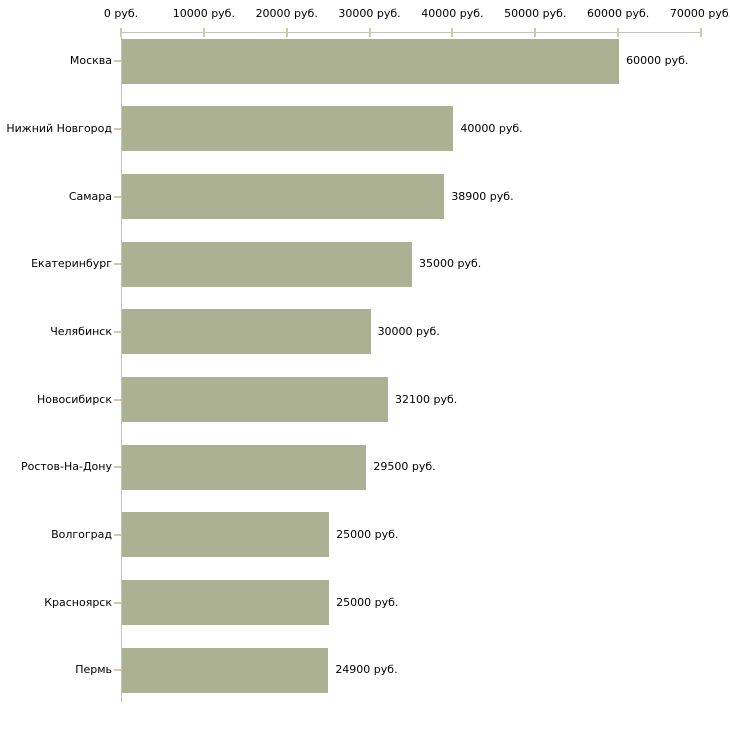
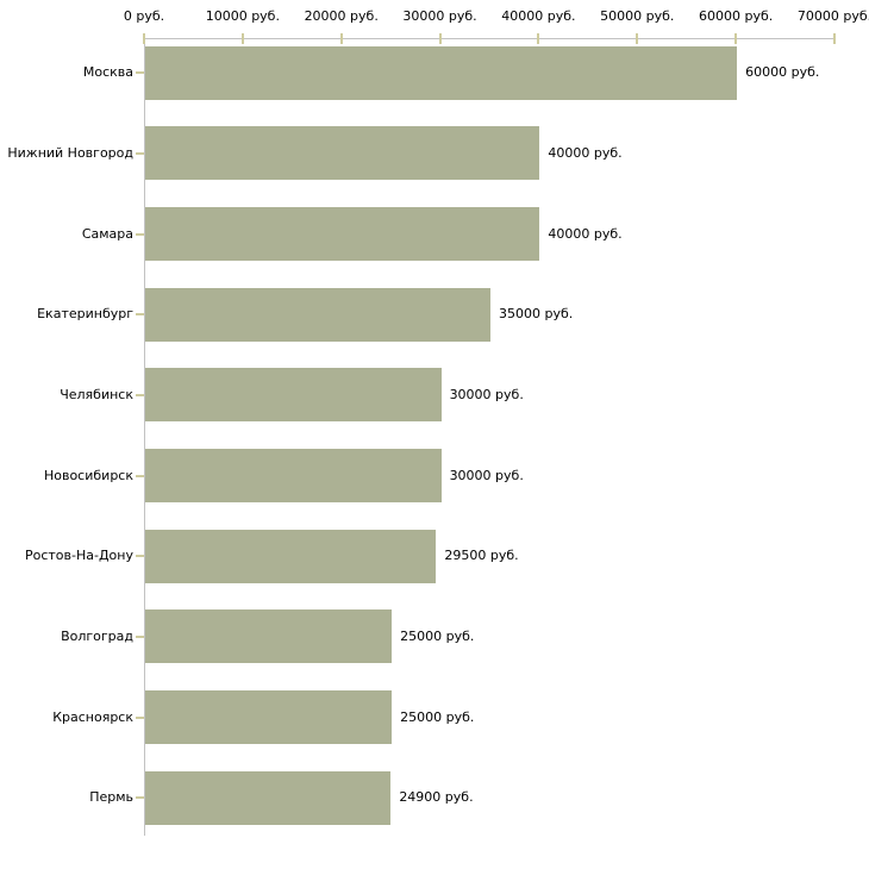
Самара: 38900 -> 40000
Новосибирск: 32100 -> 30000
